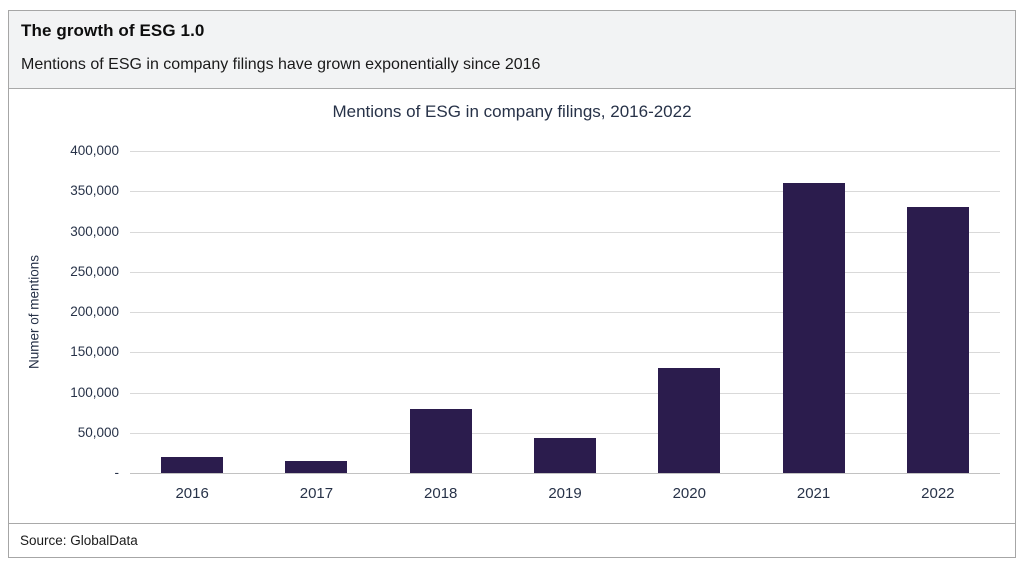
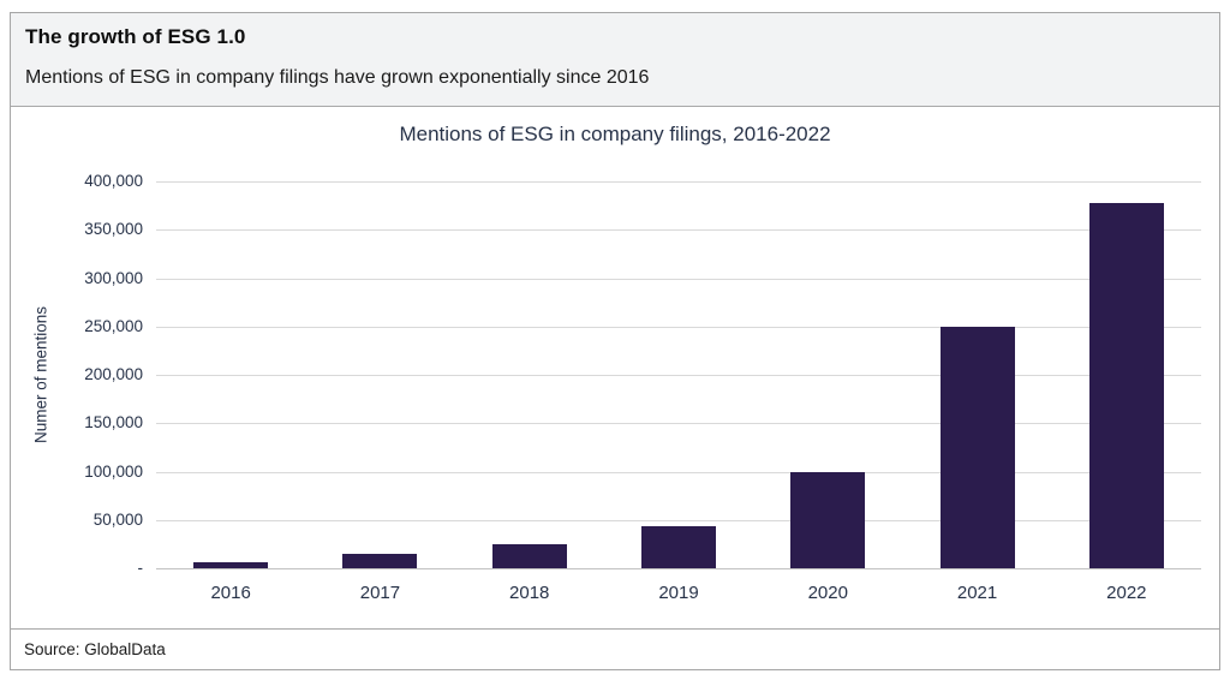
2016: 20000 -> 10000
2018: 80000 -> 20000
2020: 130000 -> 100000
2021: 360000 -> 250000
2022: 330000 -> 380000
